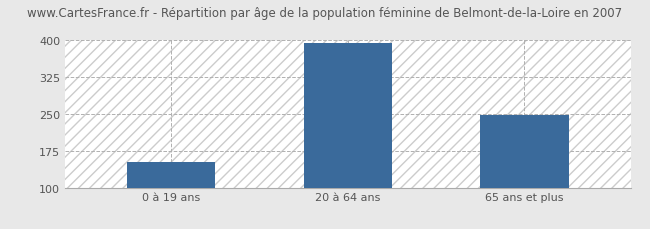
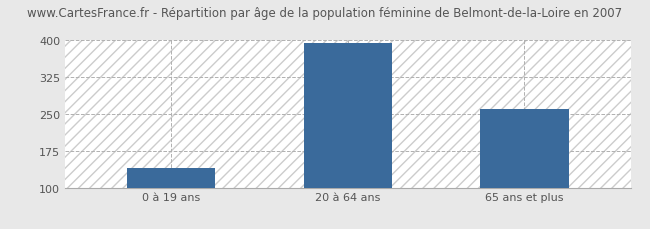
0 à 19 ans: 152 -> 140
65 ans et plus: 247 -> 260
